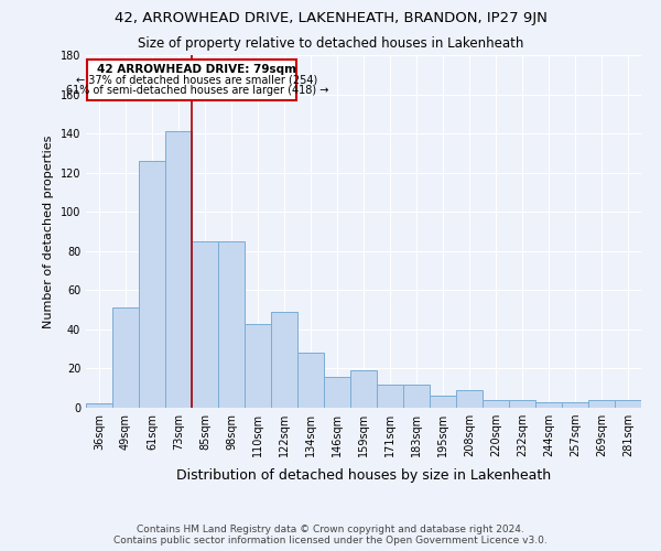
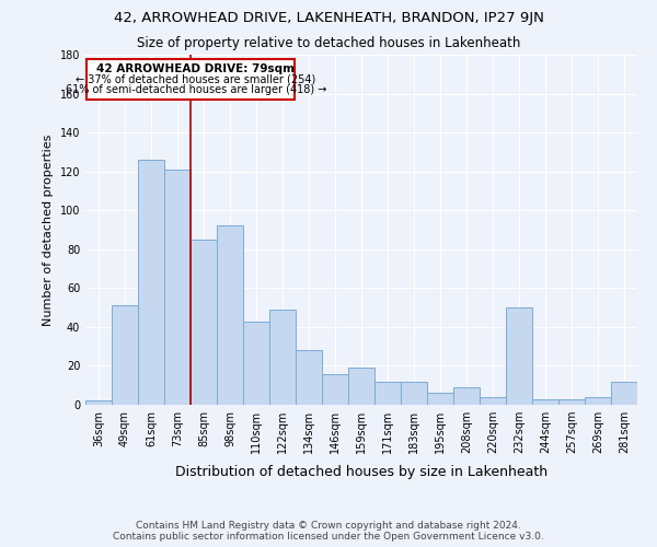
73sqm: 141 -> 121
98sqm: 85 -> 92
232sqm: 4 -> 50
281sqm: 4 -> 12
